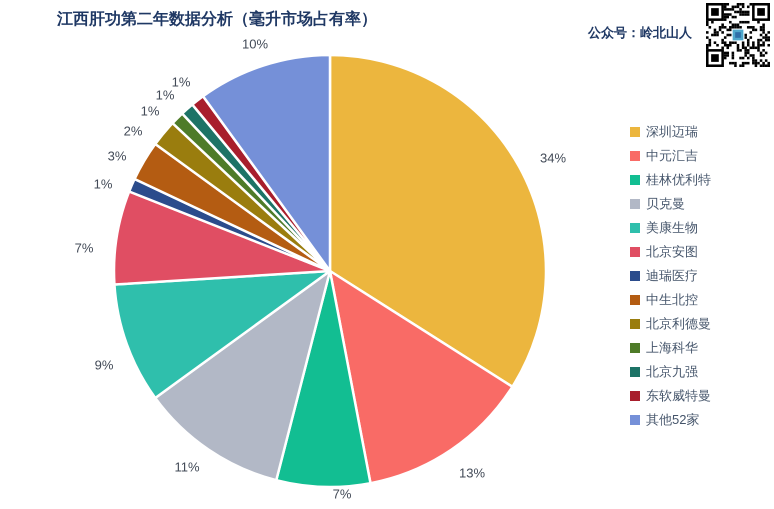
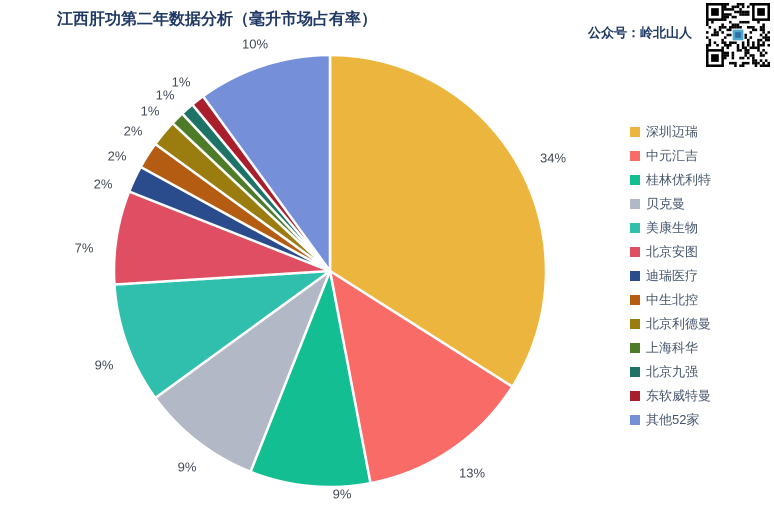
桂林优利特: 7% -> 9%
贝克曼: 11% -> 9%
迪瑞医疗: 1% -> 2%
中生北控: 3% -> 2%
